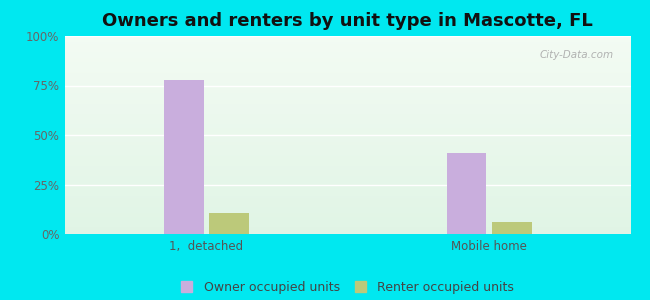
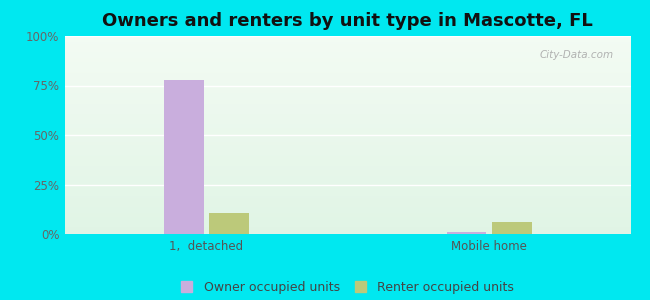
Owner occupied units/Mobile home: 41% -> 1%
